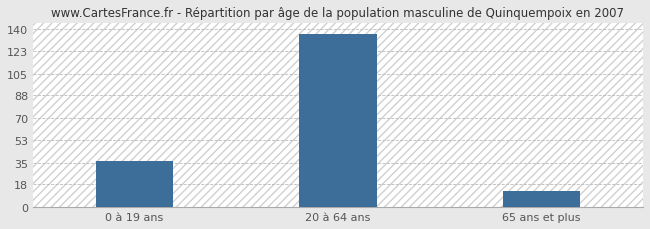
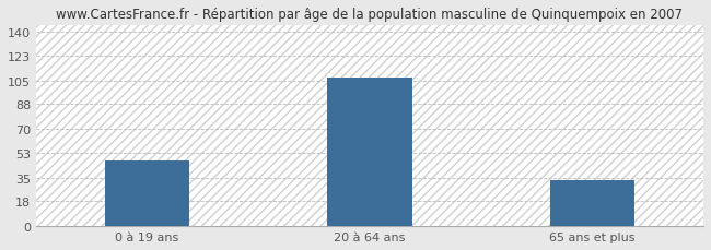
0 à 19 ans: 36 -> 47
20 à 64 ans: 136 -> 107
65 ans et plus: 13 -> 33
